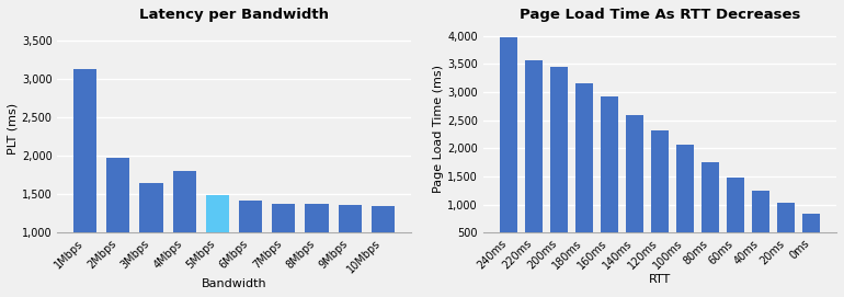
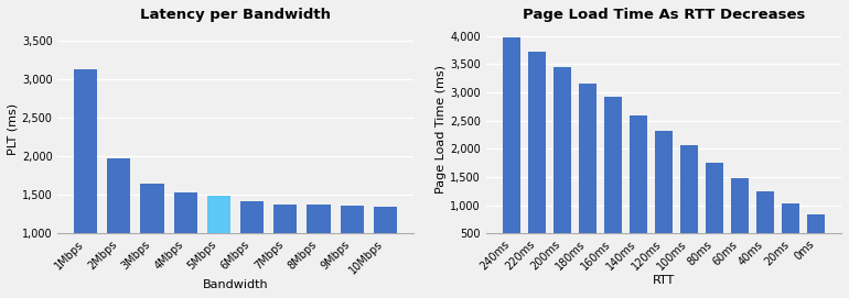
Latency per Bandwidth/4Mbps: 1,800 -> 1,530
Page Load Time As RTT Decreases/220ms: 3,560 -> 3,730
